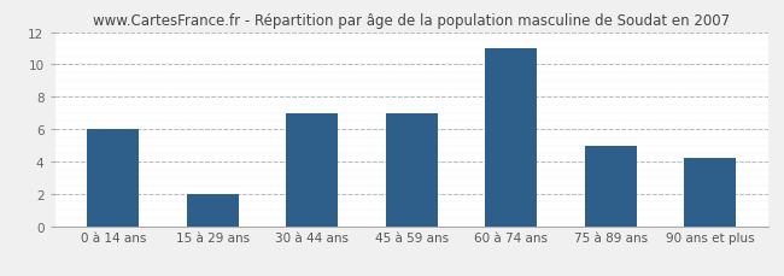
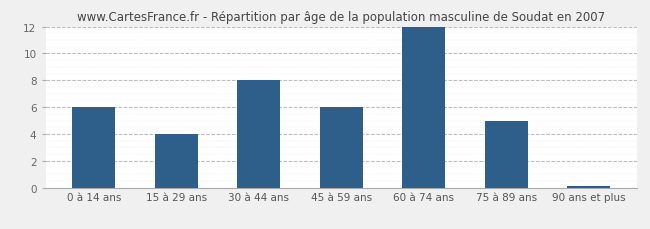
15 à 29 ans: 2.0 -> 4.0
30 à 44 ans: 7.0 -> 8.0
45 à 59 ans: 7.0 -> 6.0
60 à 74 ans: 11.0 -> 12.0
90 ans et plus: 4.2 -> 0.1
